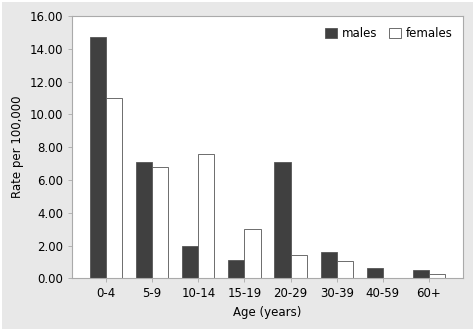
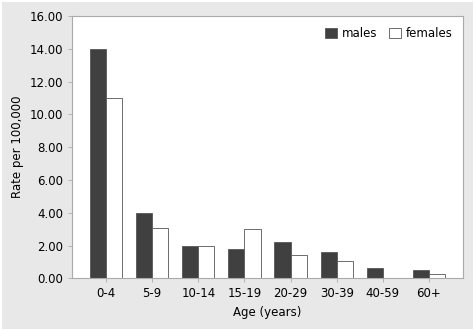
males/0-4: 14.7 -> 14.0
males/5-9: 7.1 -> 4.0
females/5-9: 6.8 -> 3.1
females/10-14: 7.6 -> 2.0
males/15-19: 1.1 -> 1.8
males/20-29: 7.1 -> 2.2
